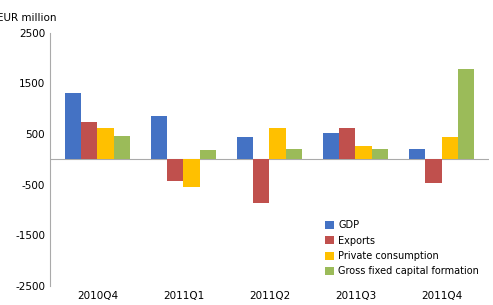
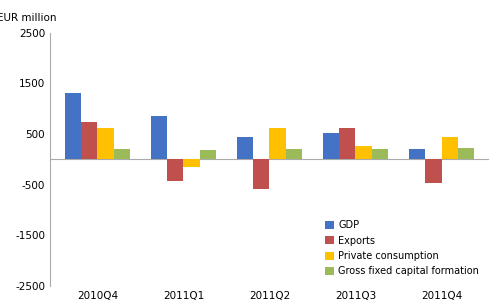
Gross fixed capital formation/2010Q4: 460 -> 200
Private consumption/2011Q1: -540 -> -150
Exports/2011Q2: -860 -> -580
Gross fixed capital formation/2011Q4: 1780 -> 230
